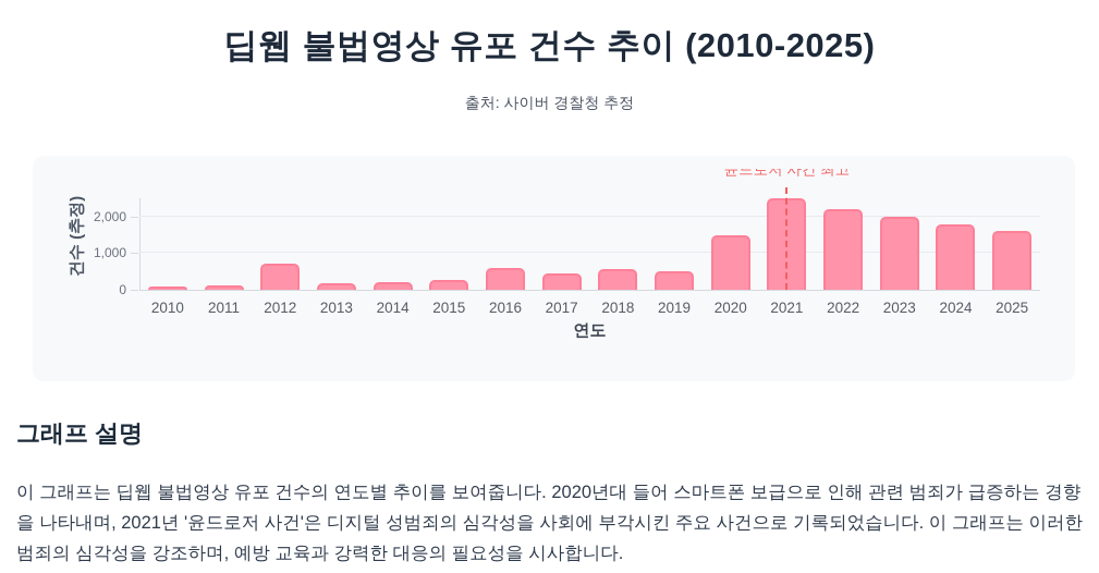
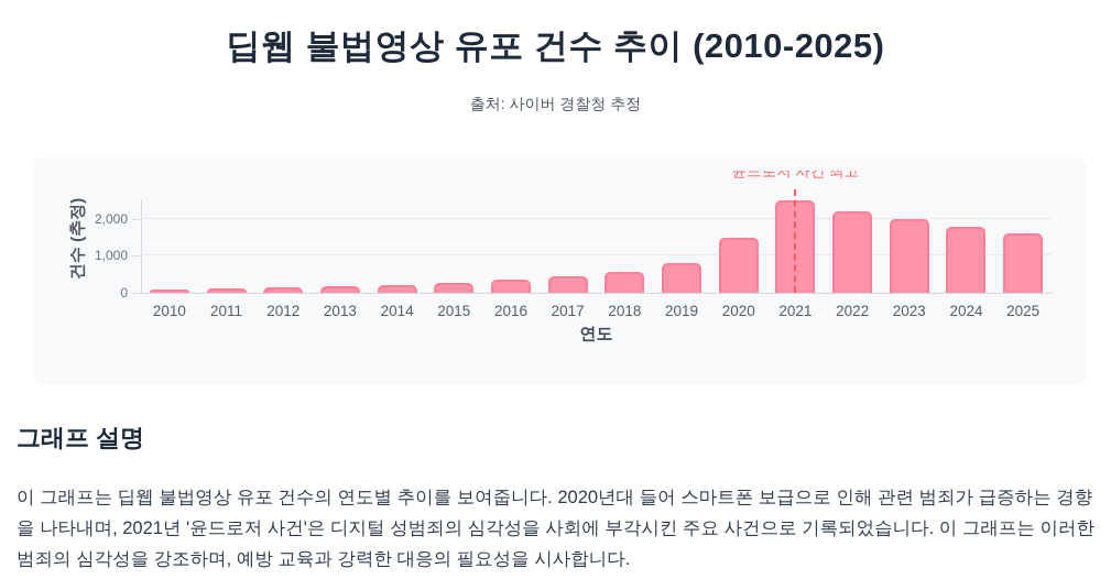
2012: 700 -> 200
2016: 600 -> 400
2019: 500 -> 800
